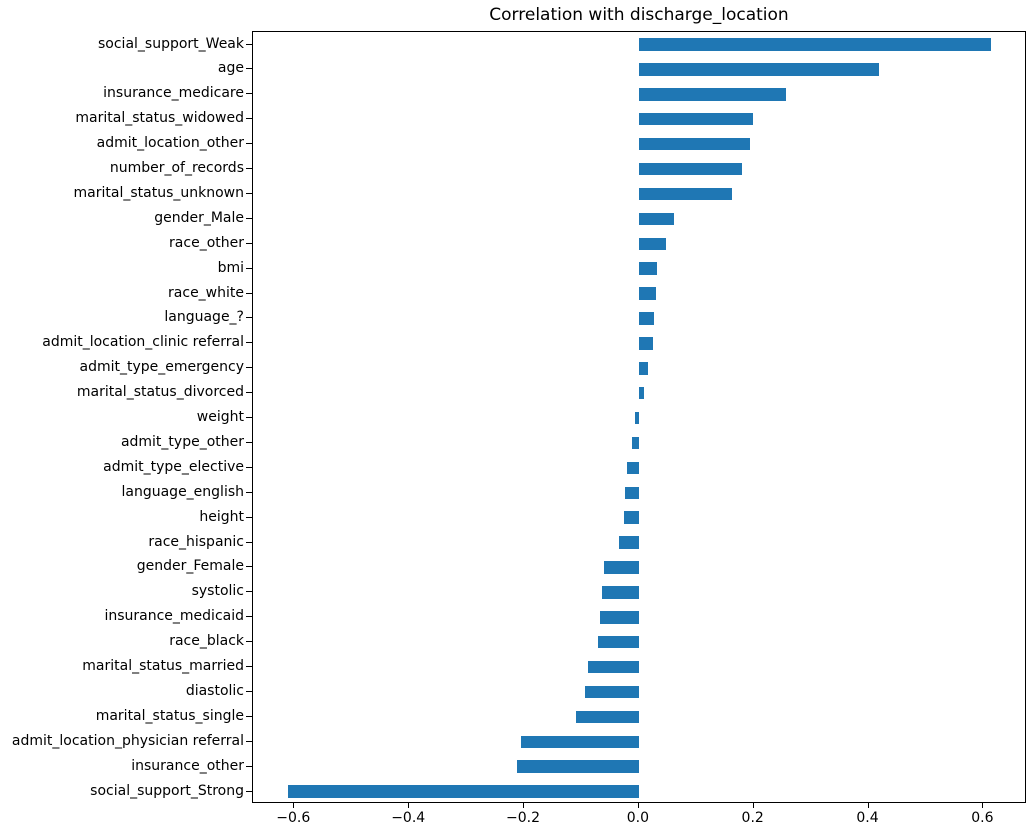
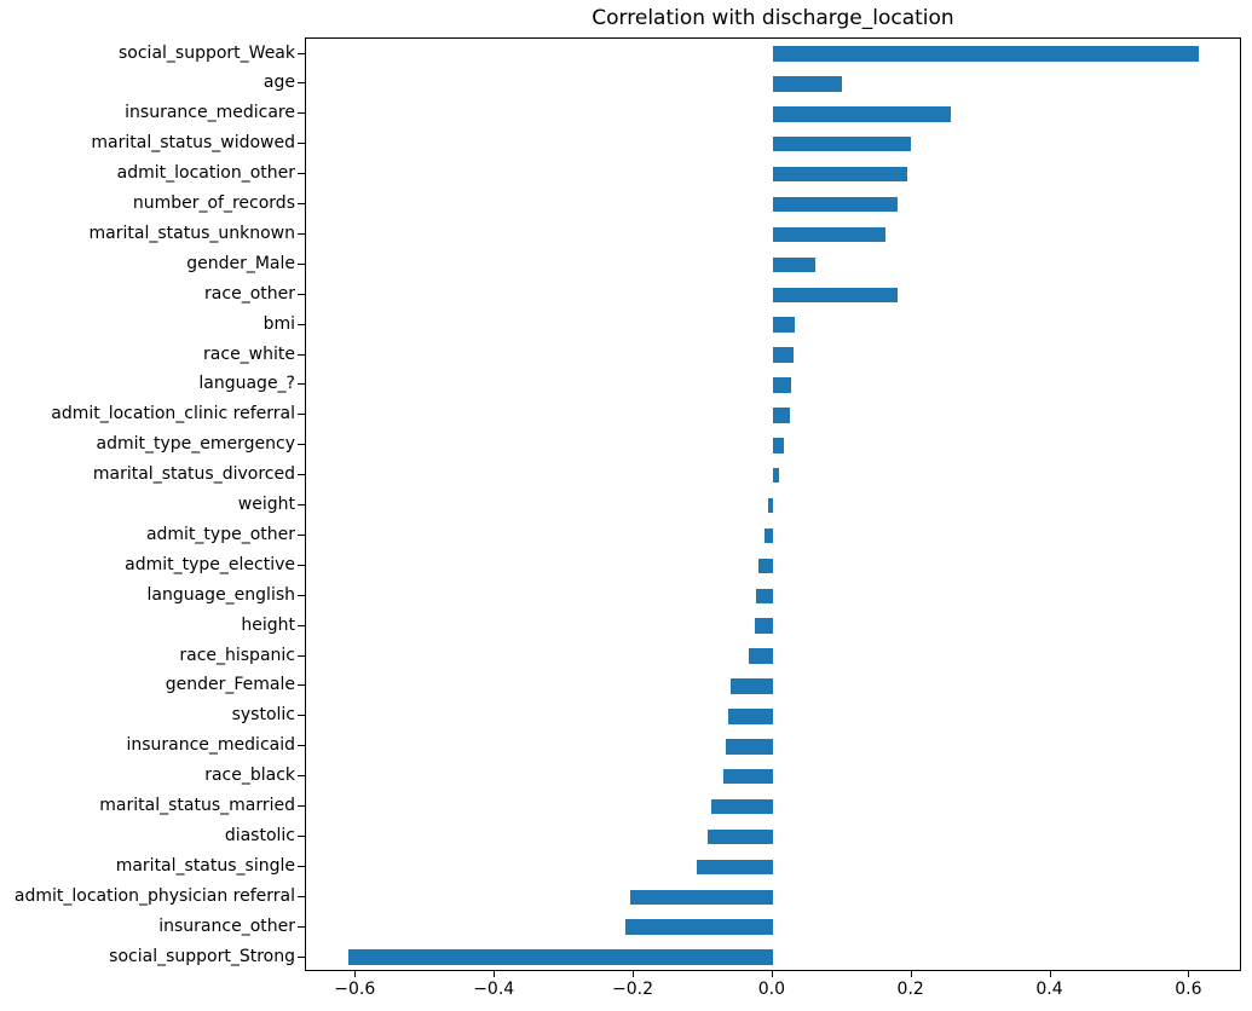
age: 0.42 -> 0.10
race_other: 0.05 -> 0.18
